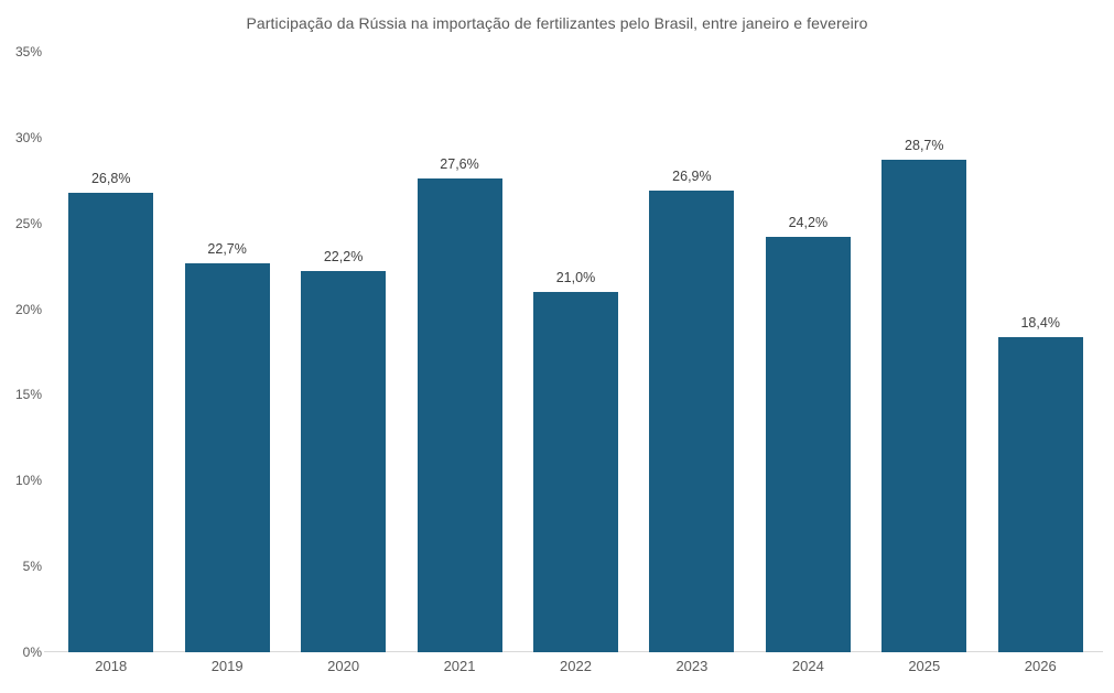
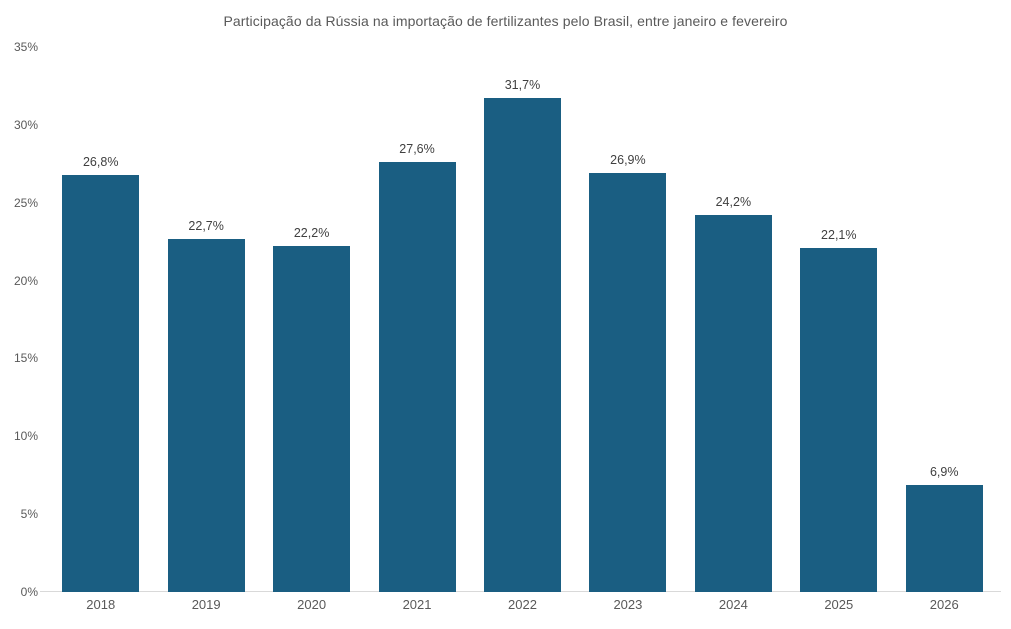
2022: 21,0% -> 31,7%
2025: 28,7% -> 22,1%
2026: 18,4% -> 6,9%
